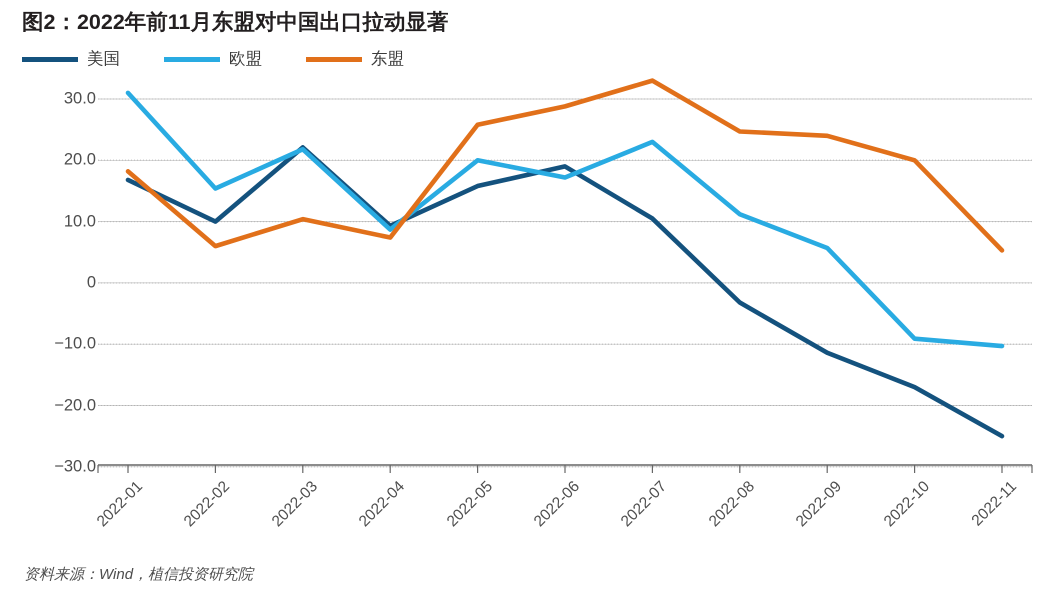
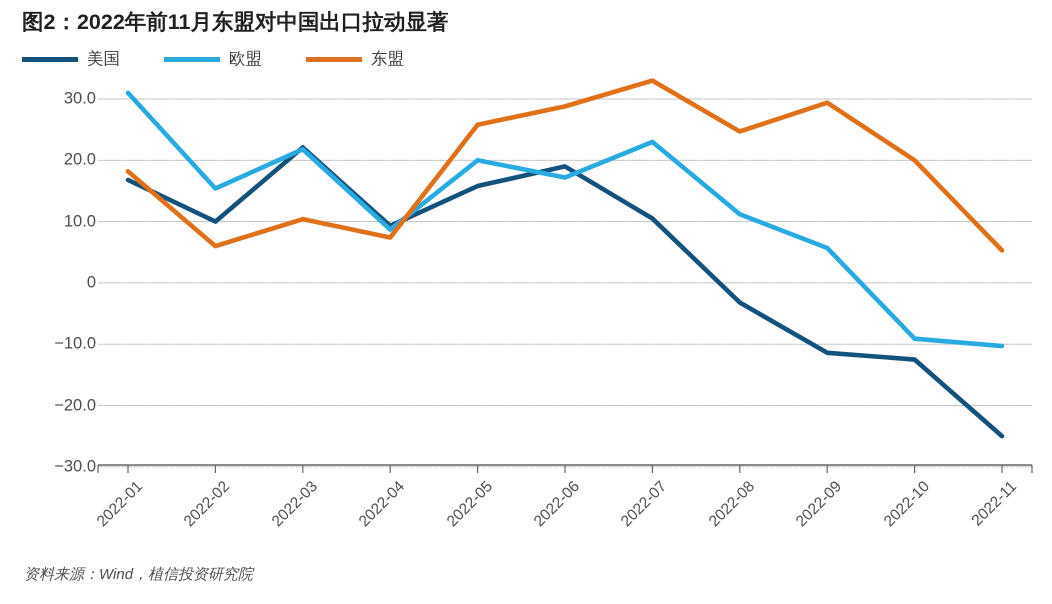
东盟/2022-09: 24 -> 29
美国/2022-10: -17 -> -12
